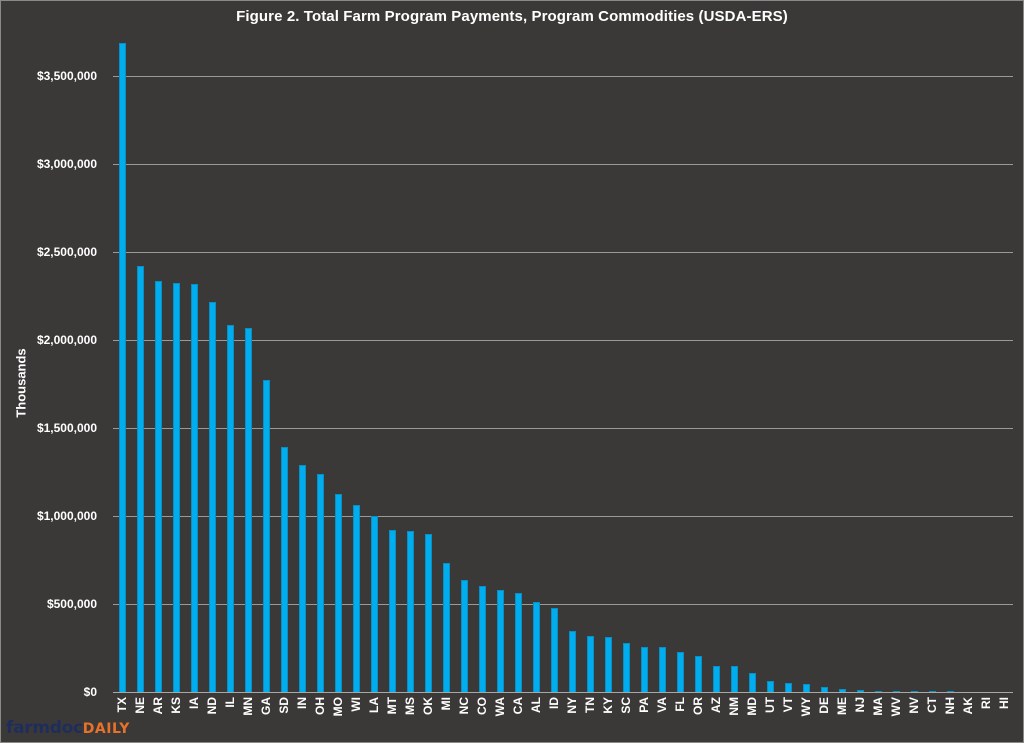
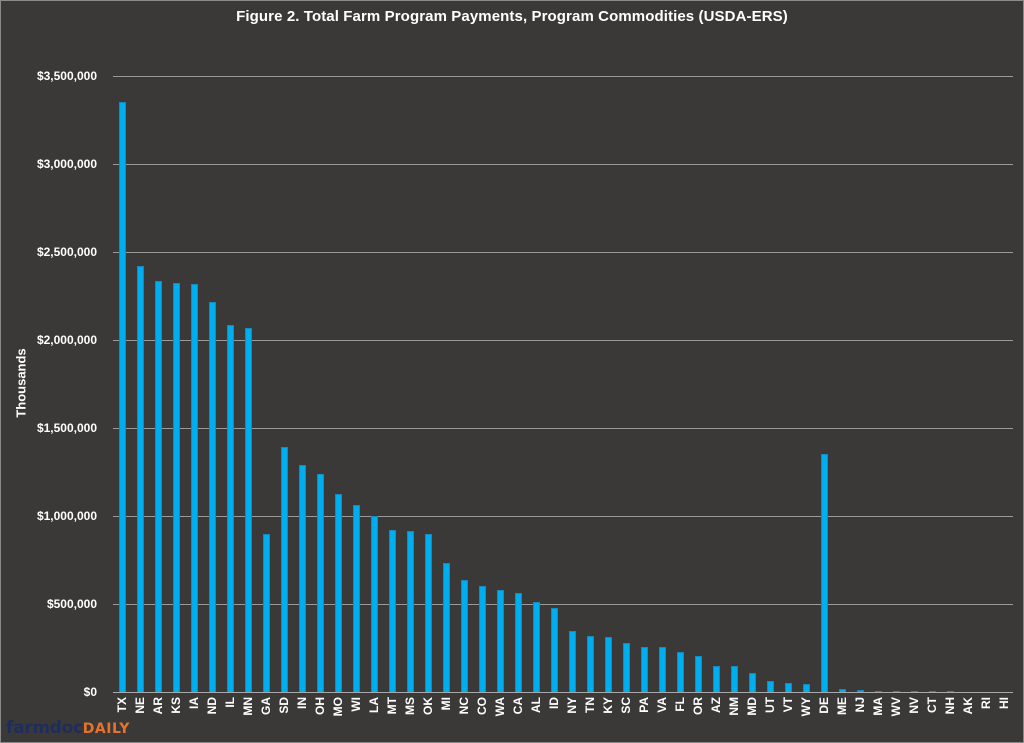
TX: $3690000 -> $3350000
GA: $1770000 -> $900000
DE: $30000 -> $1350000
